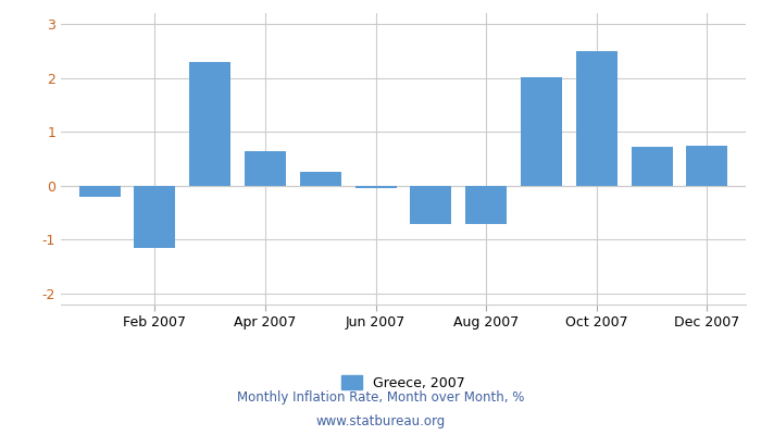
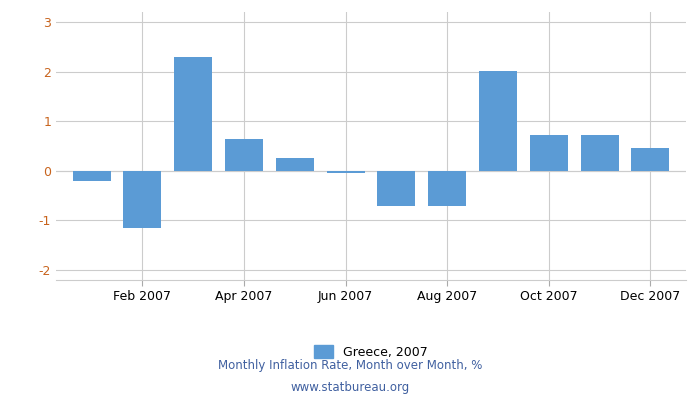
Oct 2007: 2.50 -> 0.72
Dec 2007: 0.75 -> 0.45
